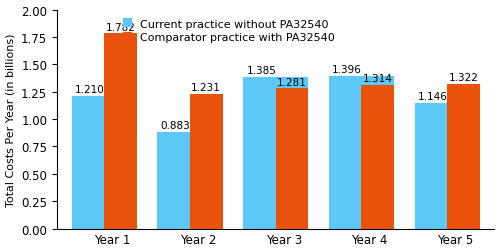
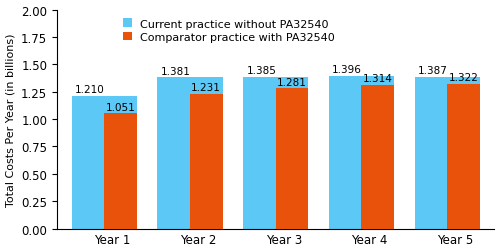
Comparator practice with PA32540/Year 1: 1.782 -> 1.051
Current practice without PA32540/Year 2: 0.883 -> 1.381
Current practice without PA32540/Year 5: 1.146 -> 1.387
